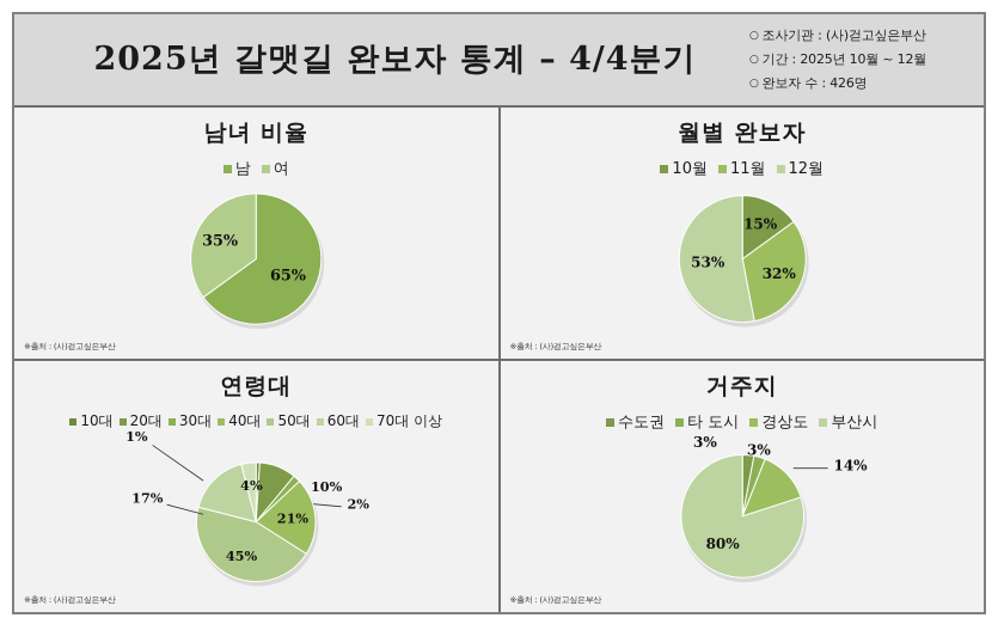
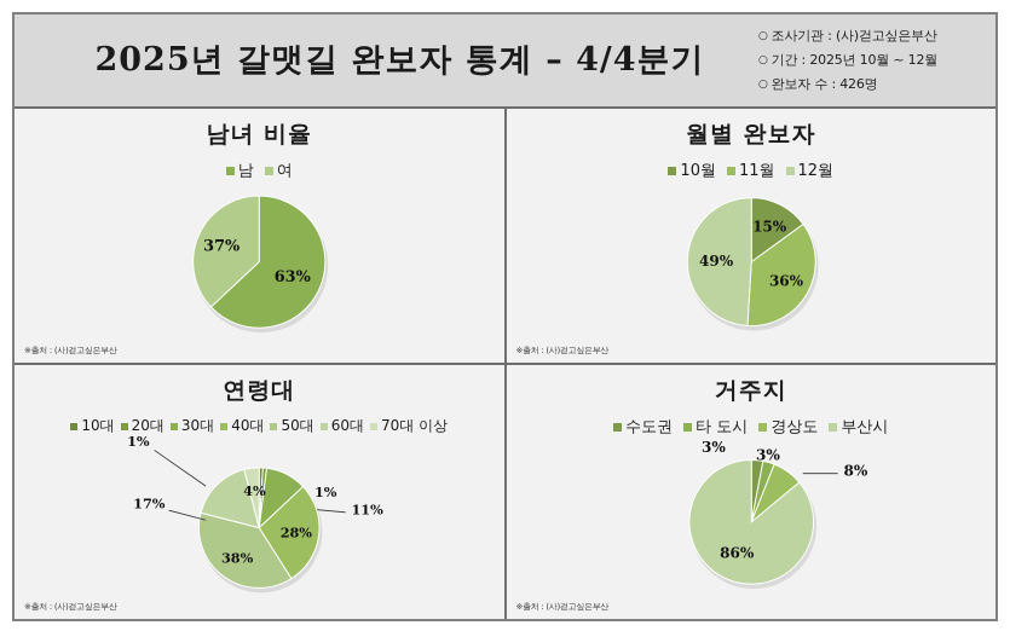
남녀 비율/남: 65% -> 63%
남녀 비율/여: 35% -> 37%
월별 완보자/11월: 32% -> 36%
월별 완보자/12월: 53% -> 49%
연령대/20대: 10% -> 1%
연령대/30대: 2% -> 11%
연령대/40대: 21% -> 28%
연령대/50대: 45% -> 38%
거주지/경상도: 14% -> 8%
거주지/부산시: 80% -> 86%
